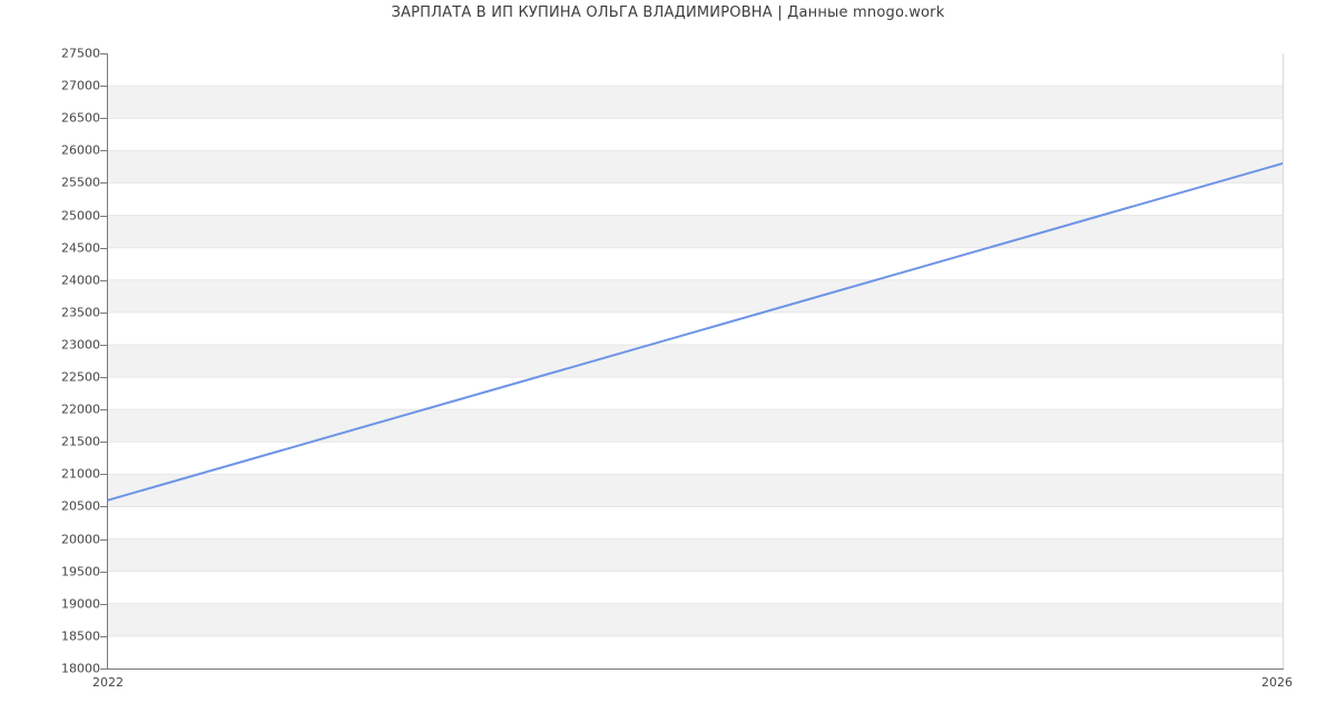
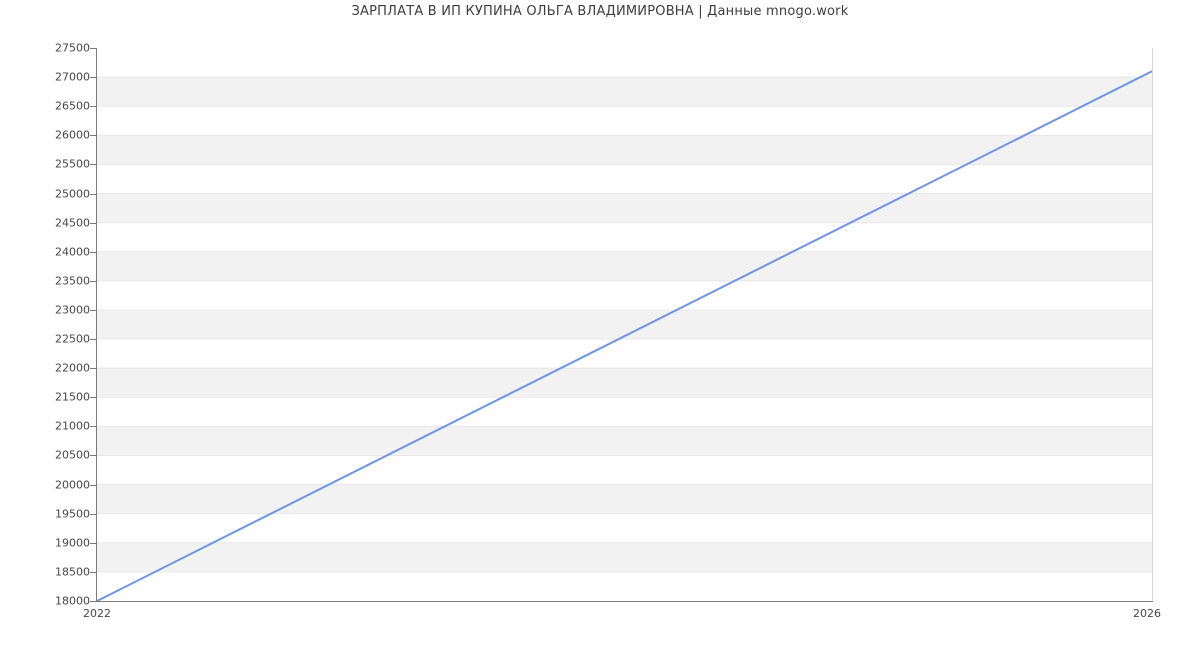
2022: 20600 -> 18000
2026: 25800 -> 27100
